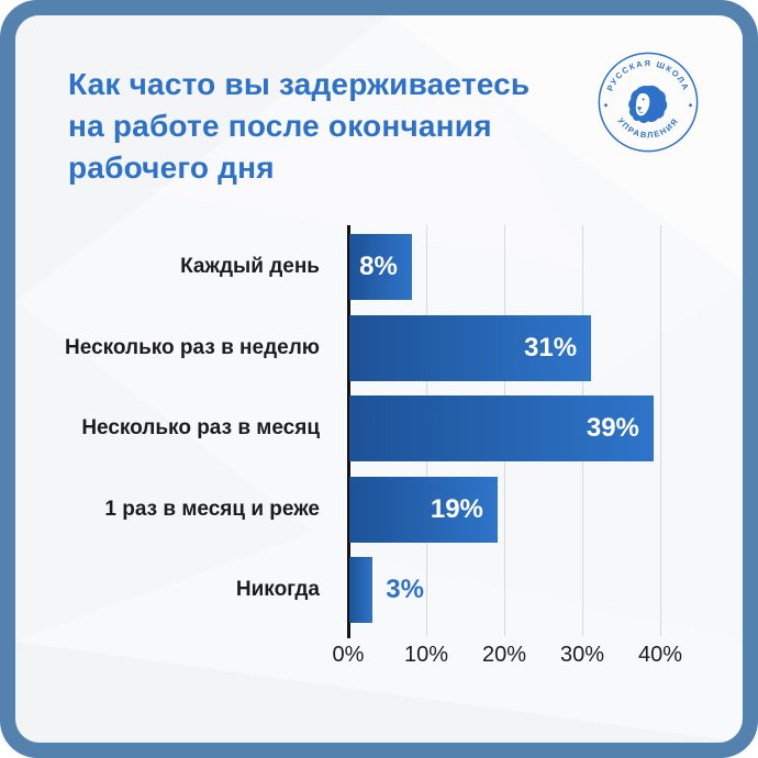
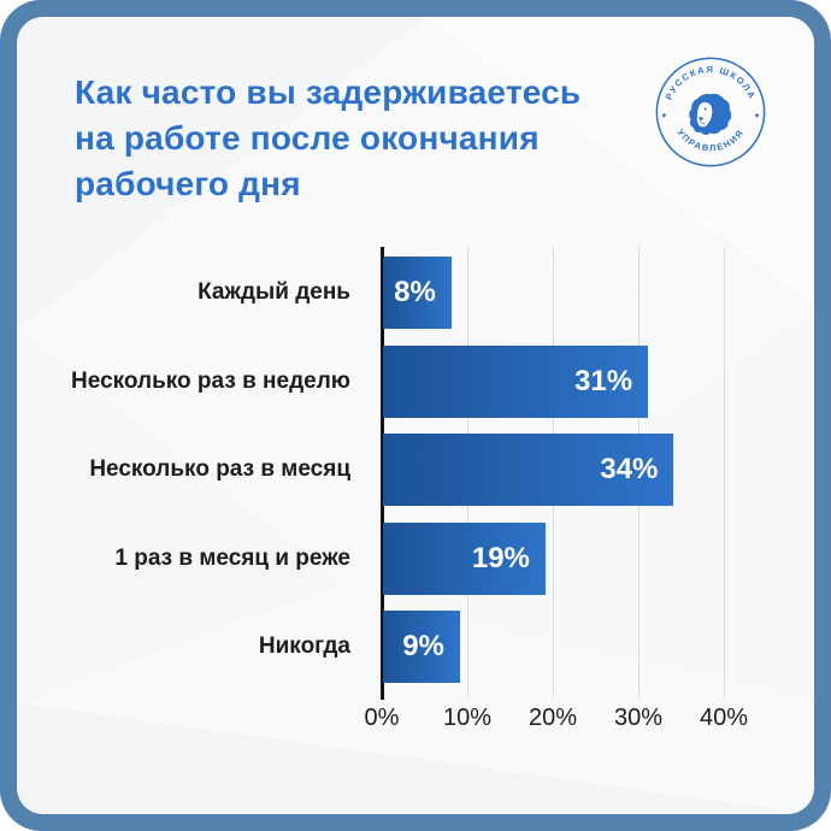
Несколько раз в месяц: 39% -> 34%
Никогда: 3% -> 9%
